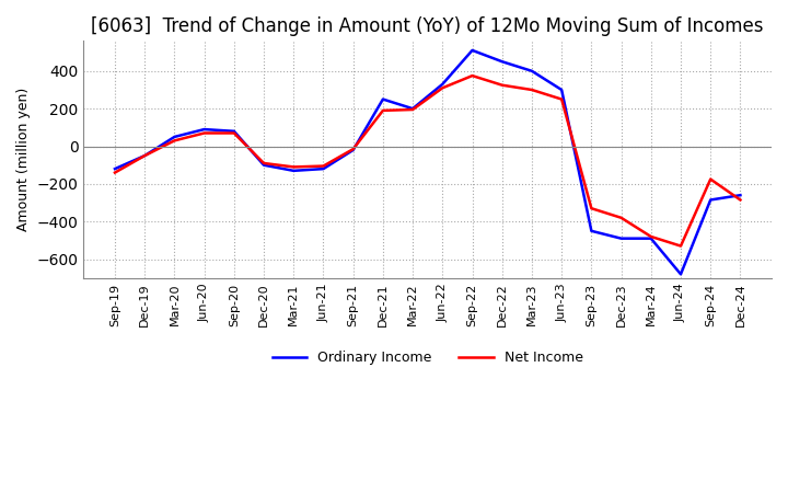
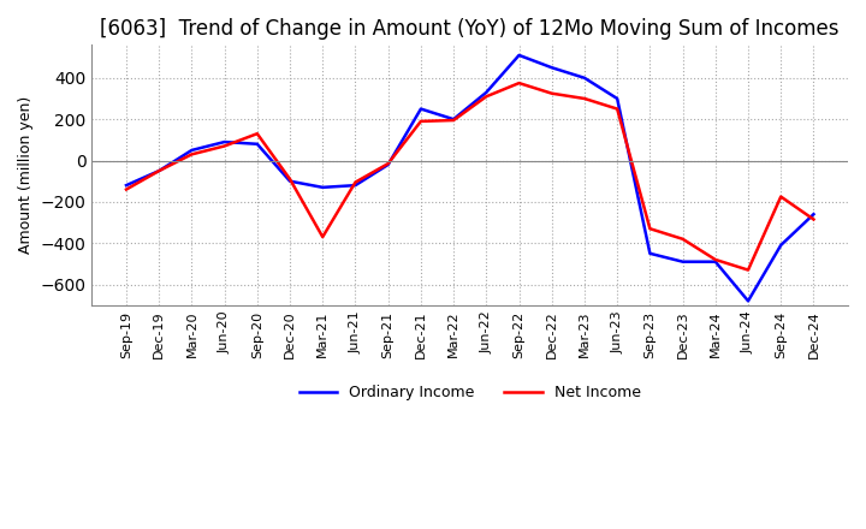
Net Income/Sep-20: 70 -> 130
Net Income/Mar-21: -110 -> -370
Ordinary Income/Sep-24: -280 -> -410
